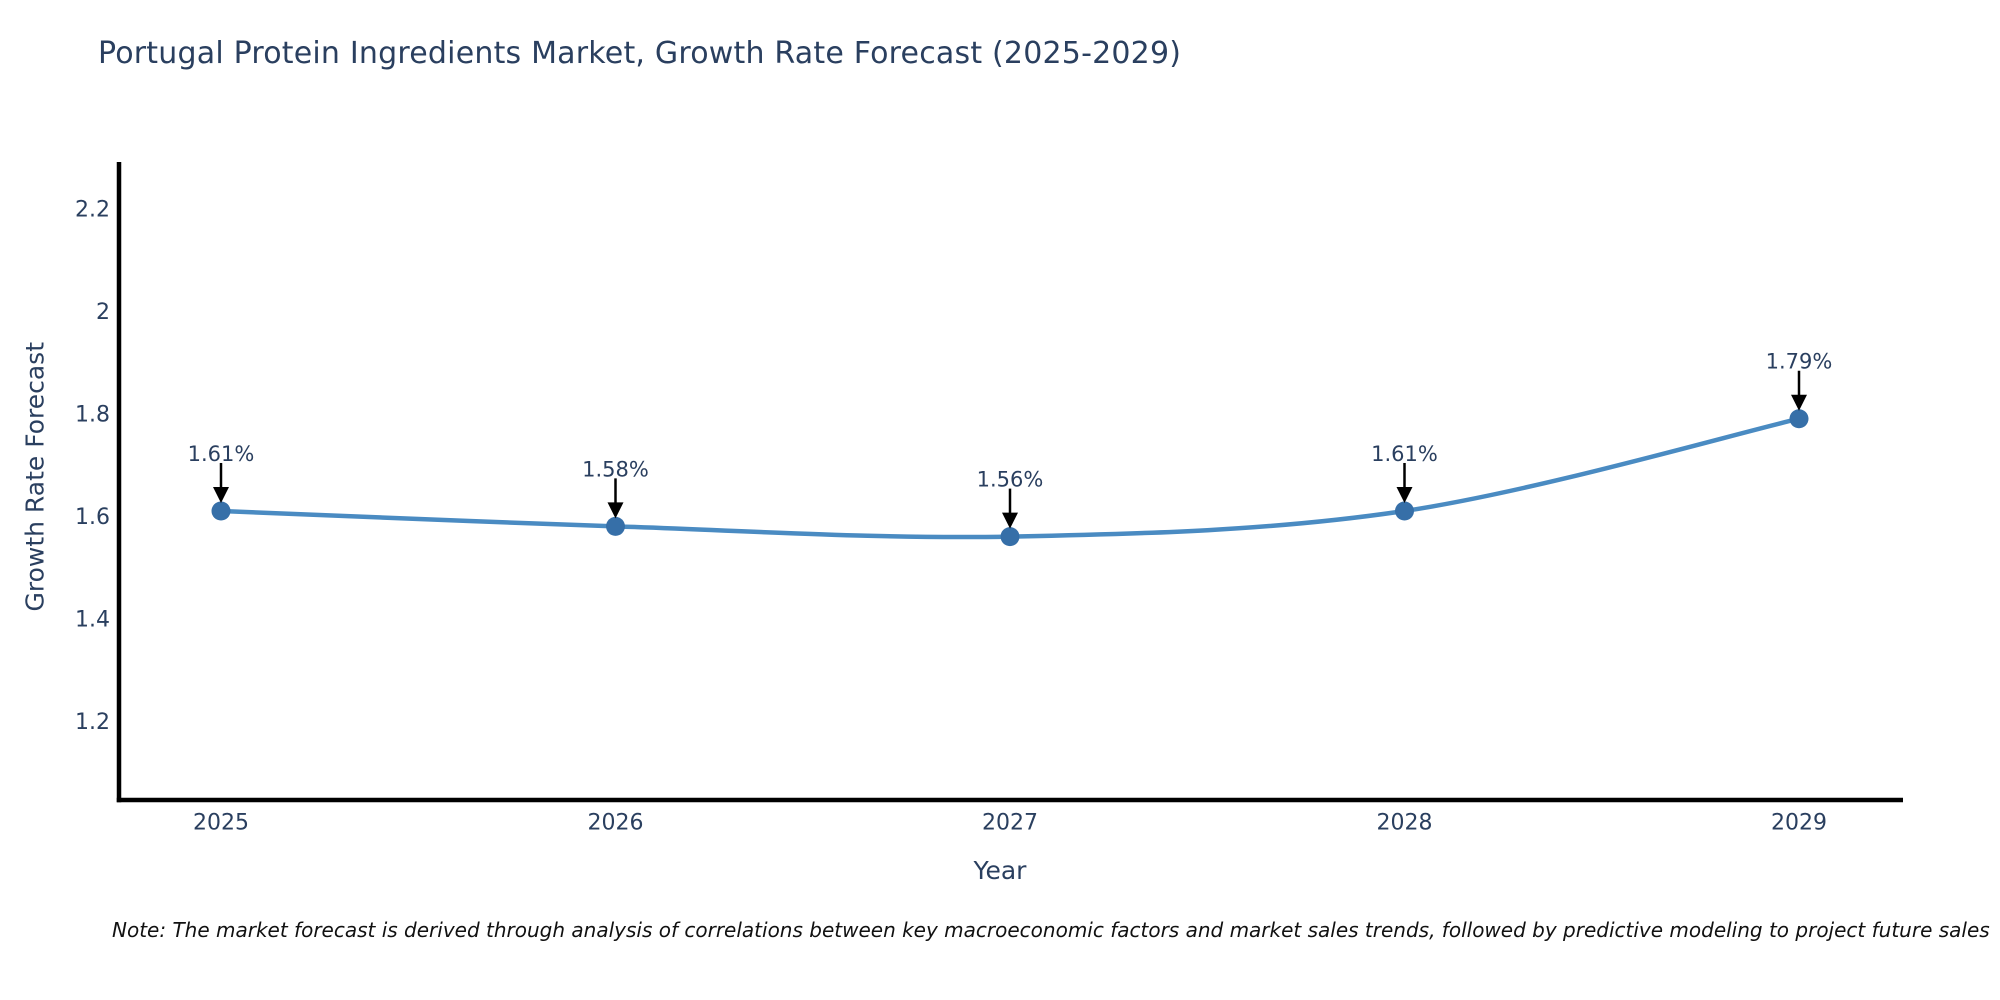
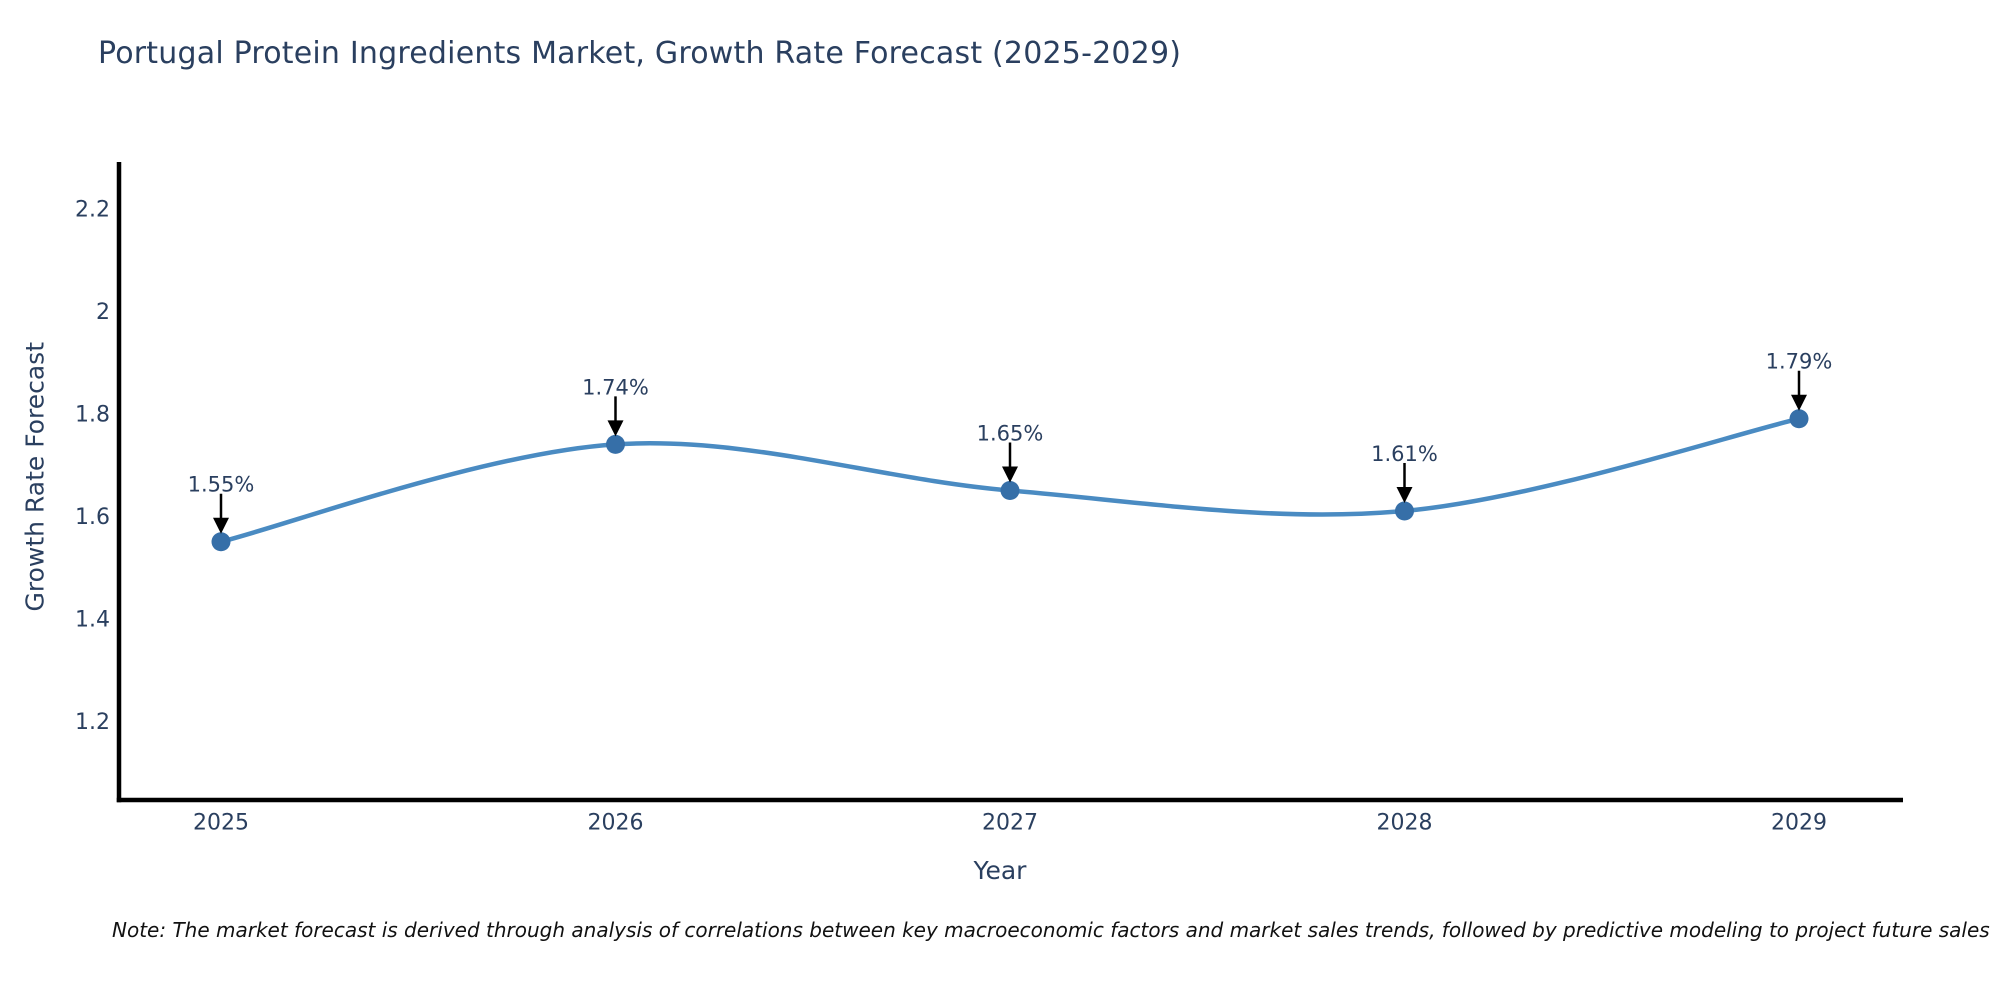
2025: 1.61% -> 1.55%
2026: 1.58% -> 1.74%
2027: 1.56% -> 1.65%
